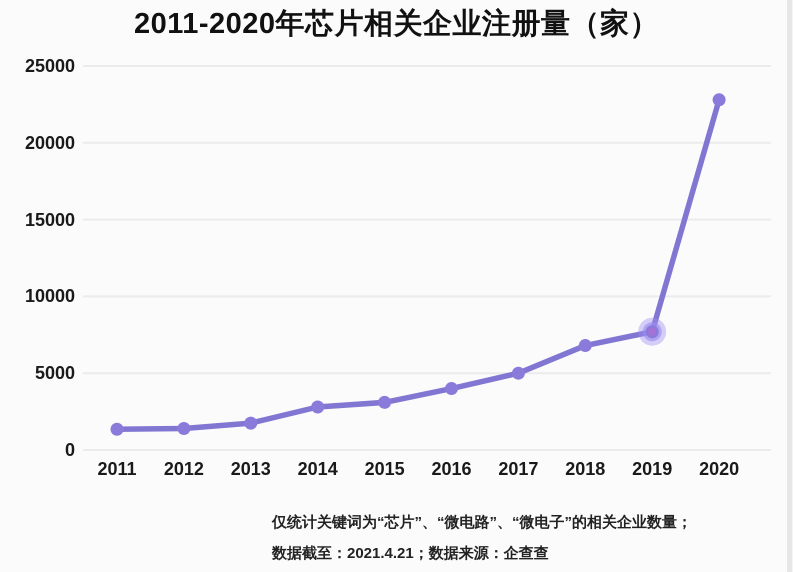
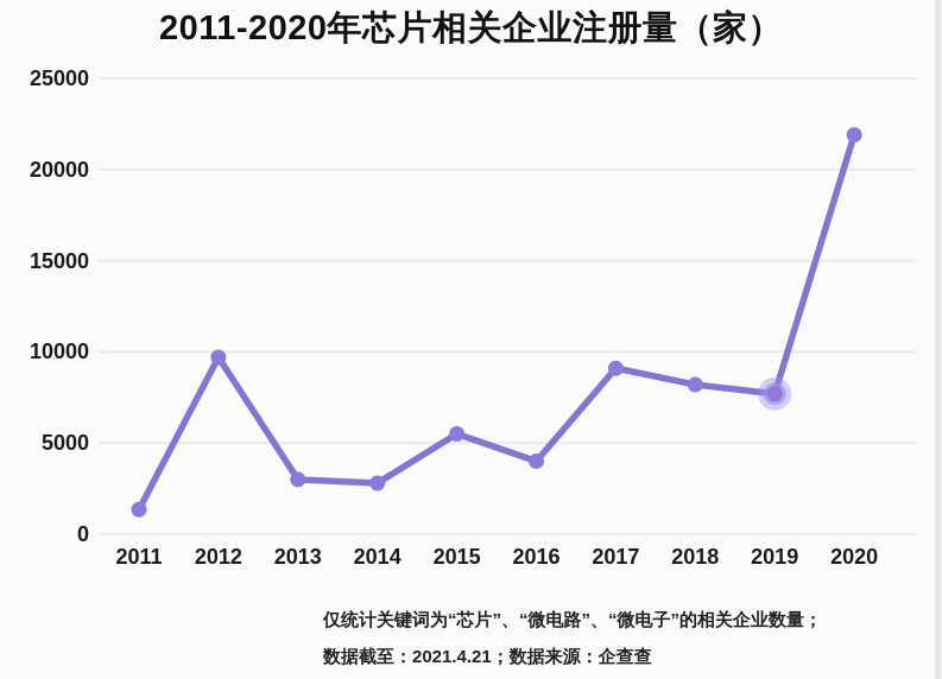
2012: 1400 -> 9700
2013: 1800 -> 3000
2015: 3100 -> 5500
2017: 5000 -> 9100
2018: 6800 -> 8200
2020: 22800 -> 21900
